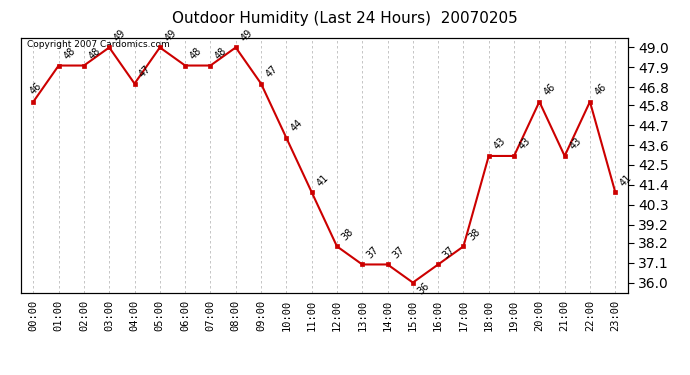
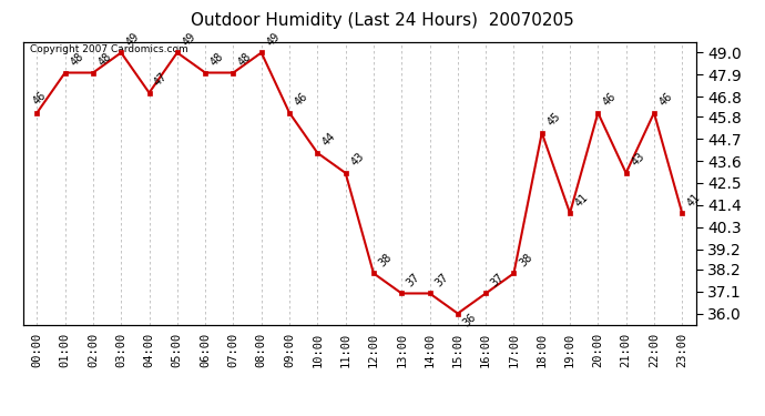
09:00: 47 -> 46
11:00: 41 -> 43
18:00: 43 -> 45
19:00: 43 -> 41
